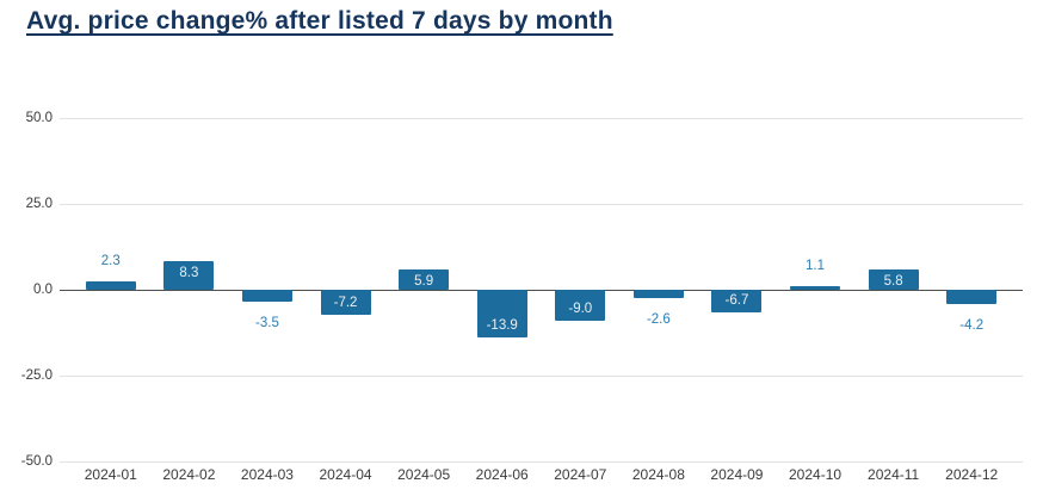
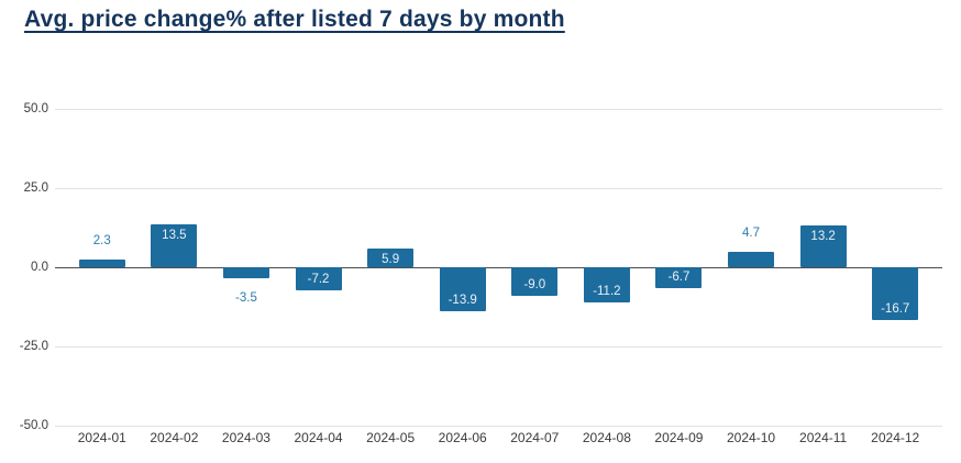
2024-02: 8.3 -> 13.5
2024-08: -2.6 -> -11.2
2024-10: 1.1 -> 4.7
2024-11: 5.8 -> 13.2
2024-12: -4.2 -> -16.7
